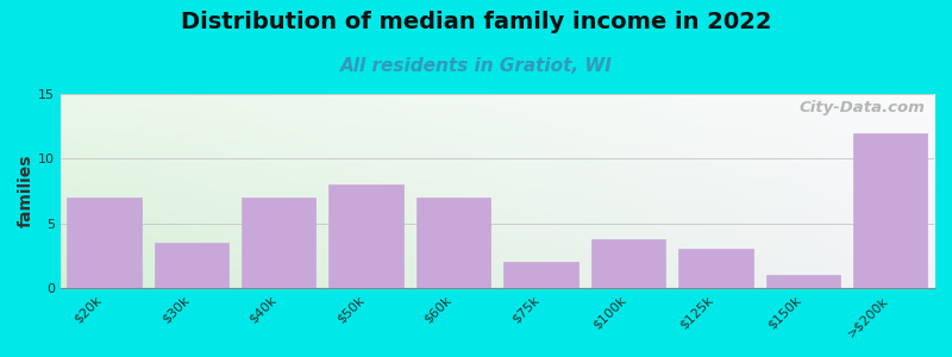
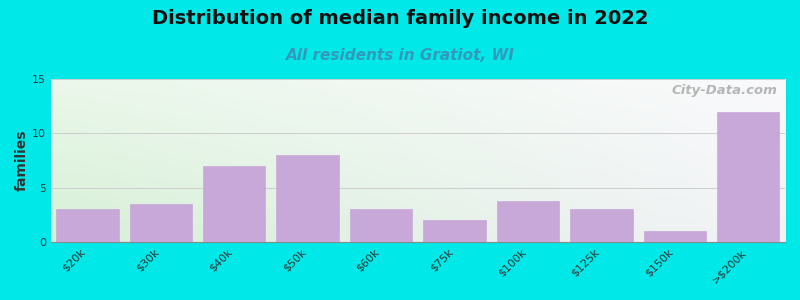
$20k: 7.0 -> 3.0
$60k: 7.0 -> 3.0
